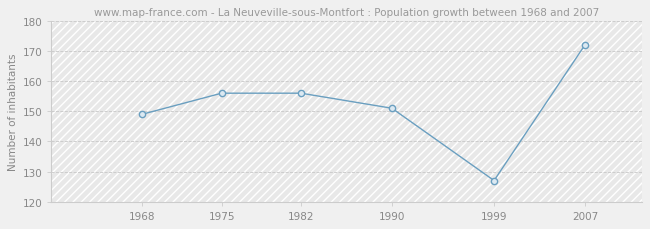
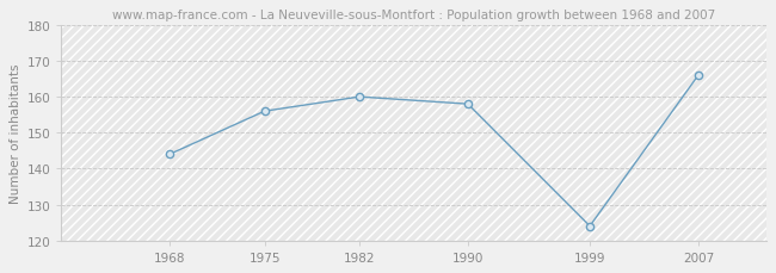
1968: 149 -> 144
1982: 156 -> 160
1990: 151 -> 158
1999: 127 -> 124
2007: 172 -> 166
